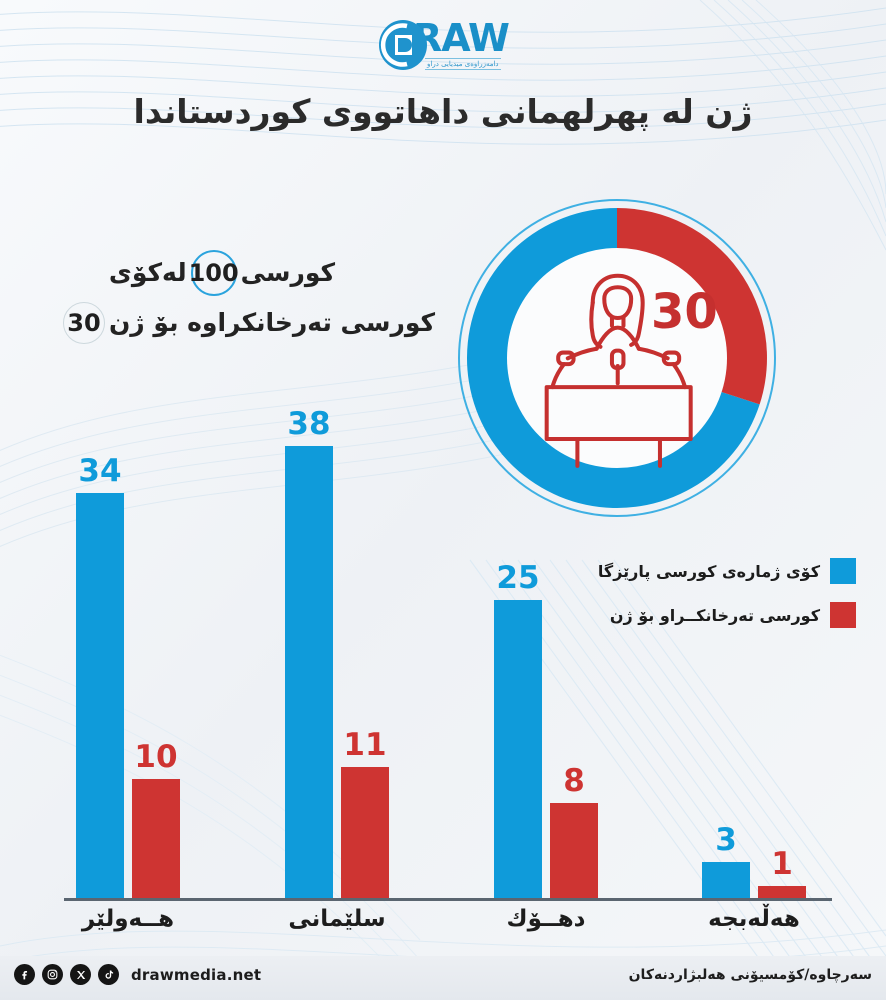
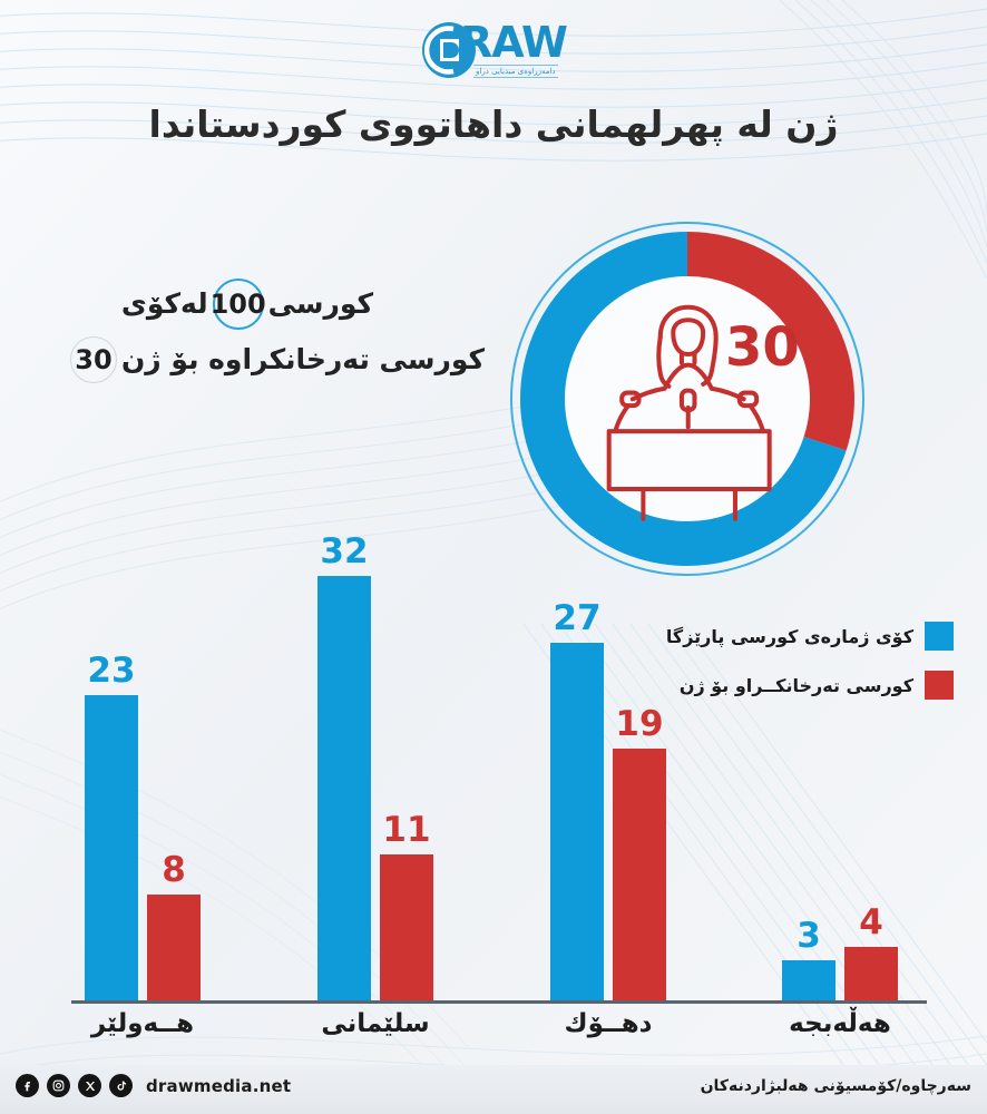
کۆی ژمارەی کورسی پارێزگا/هــەولێر: 34 -> 23
کورسی تەرخانکــراو بۆ ژن/هــەولێر: 10 -> 8
کۆی ژمارەی کورسی پارێزگا/سلێمانی: 38 -> 32
کۆی ژمارەی کورسی پارێزگا/دهــۆك: 25 -> 27
کورسی تەرخانکــراو بۆ ژن/دهــۆك: 8 -> 19
کورسی تەرخانکــراو بۆ ژن/هەڵەبجە: 1 -> 4
